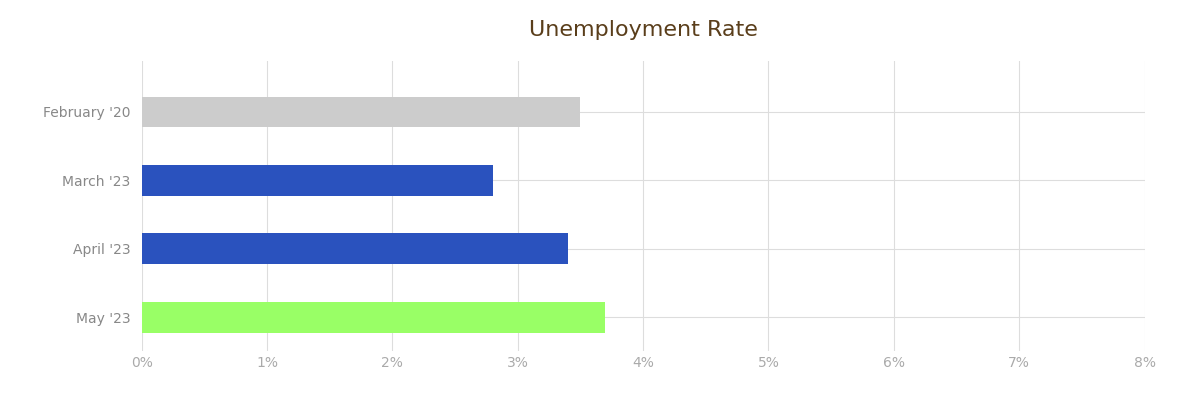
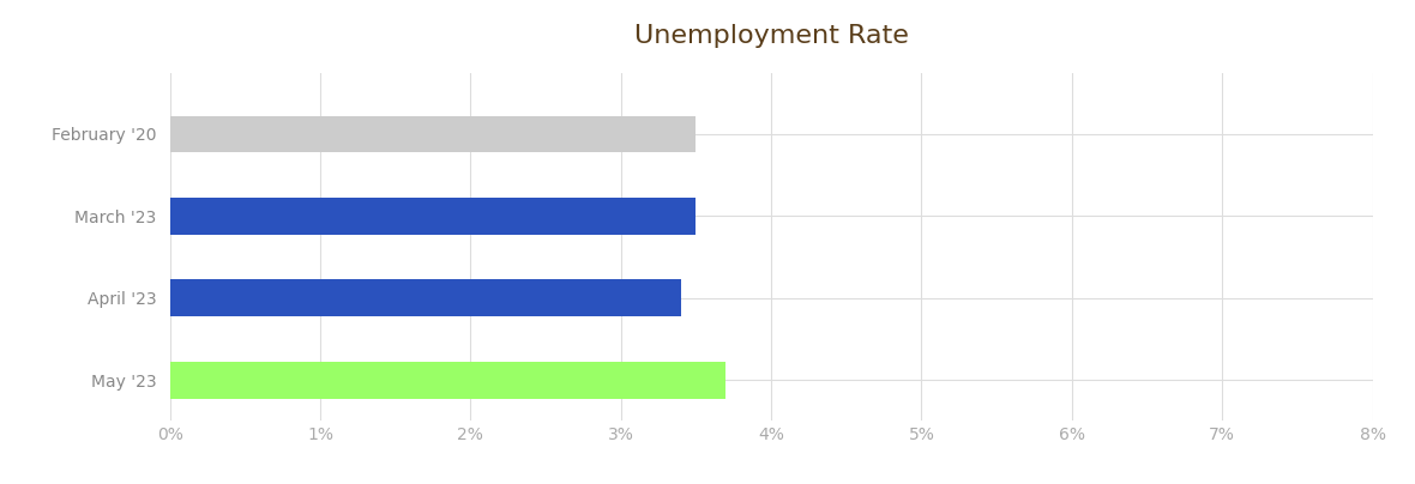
March '23: 2.8% -> 3.5%
